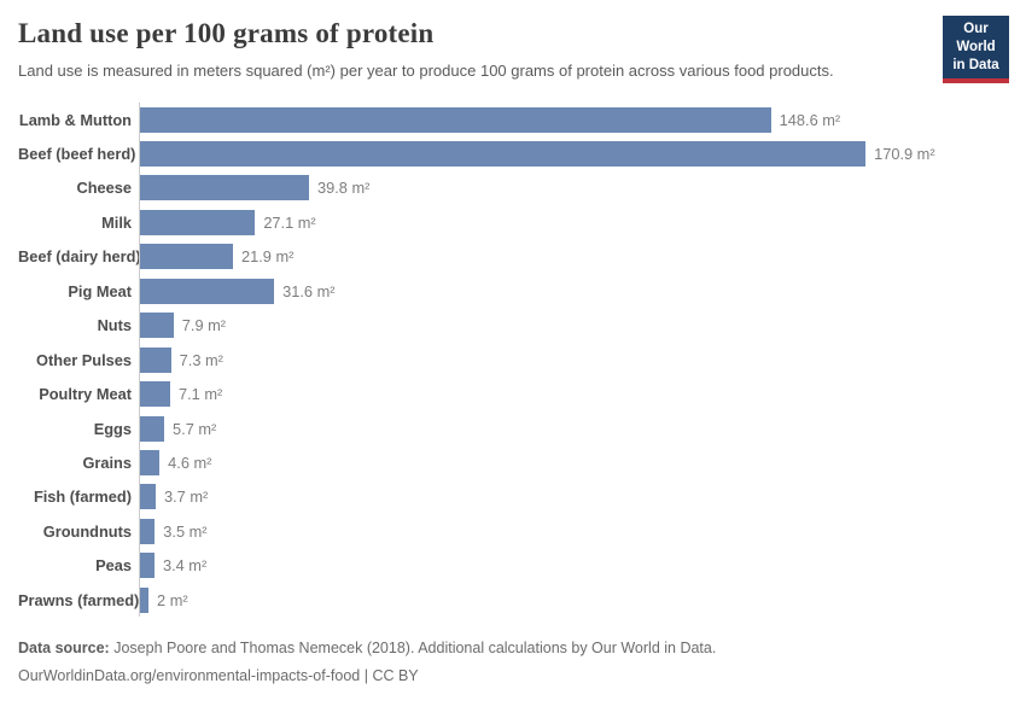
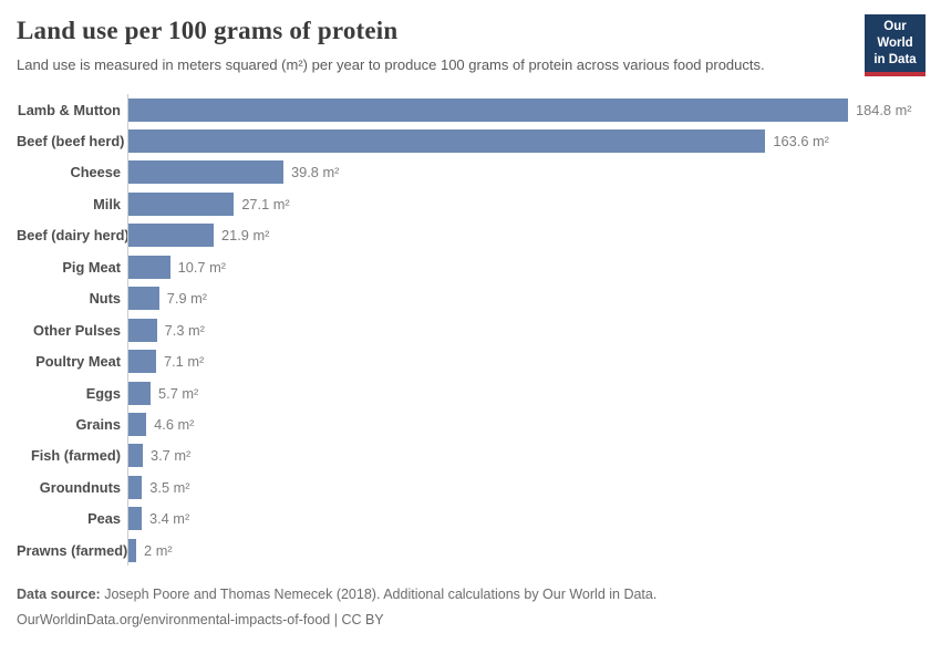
Lamb & Mutton: 148.6 -> 184.8
Beef (beef herd): 170.9 -> 163.6
Pig Meat: 31.6 -> 10.7
